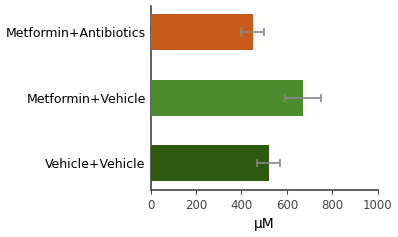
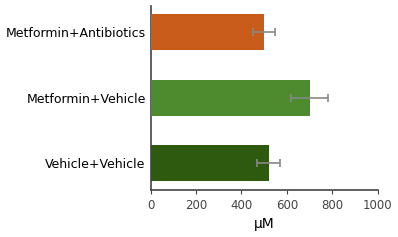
Metformin+Antibiotics: 450 -> 500
Metformin+Vehicle: 670 -> 700
